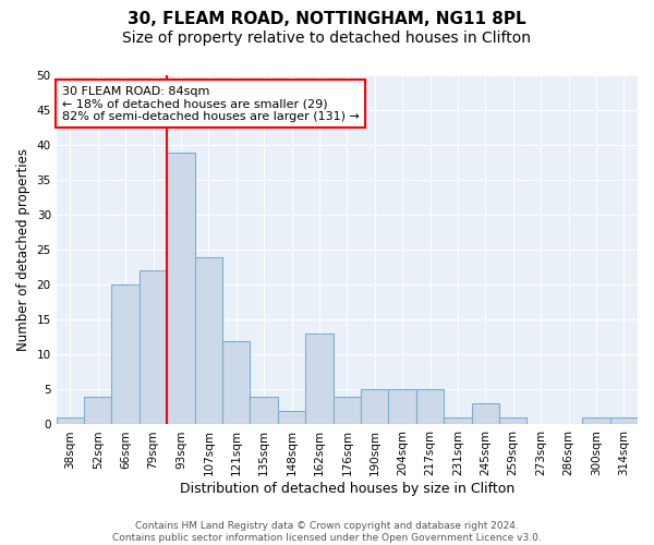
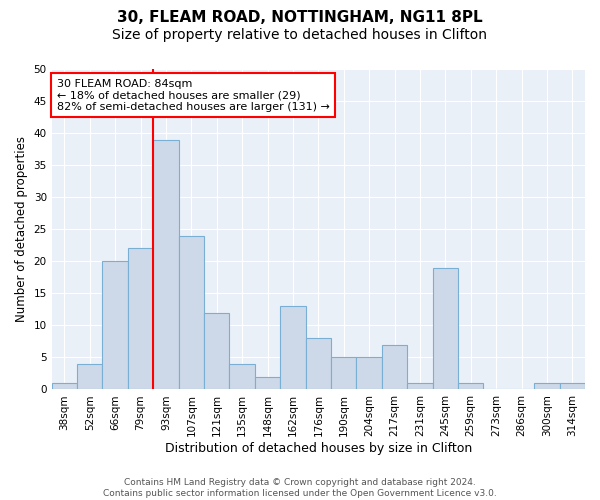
176sqm: 4 -> 8
217sqm: 5 -> 7
245sqm: 3 -> 19
